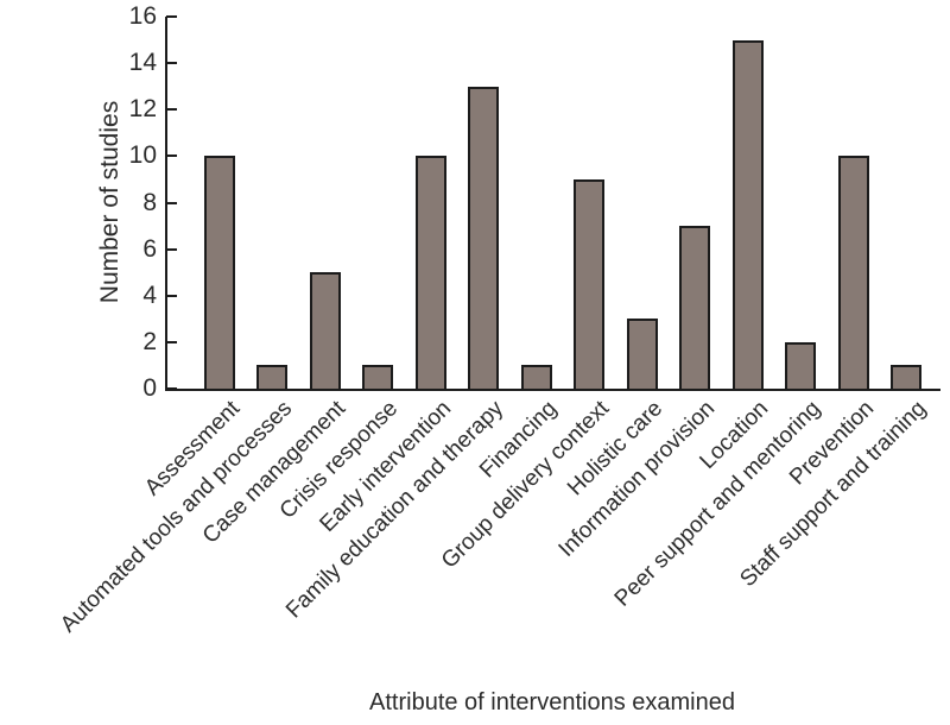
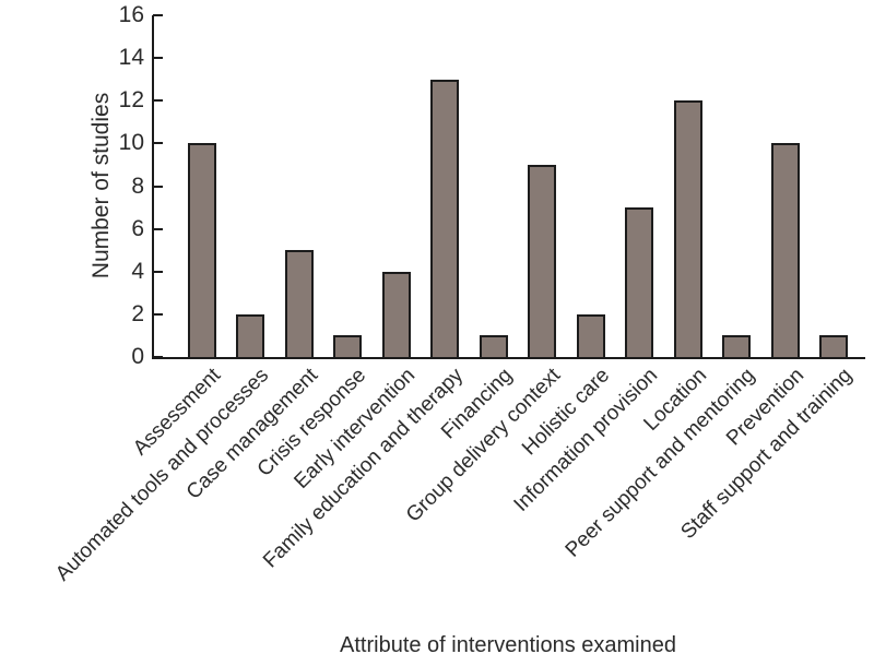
Automated tools and processes: 1 -> 2
Early intervention: 10 -> 4
Holistic care: 3 -> 2
Location: 15 -> 12
Peer support and mentoring: 2 -> 1
